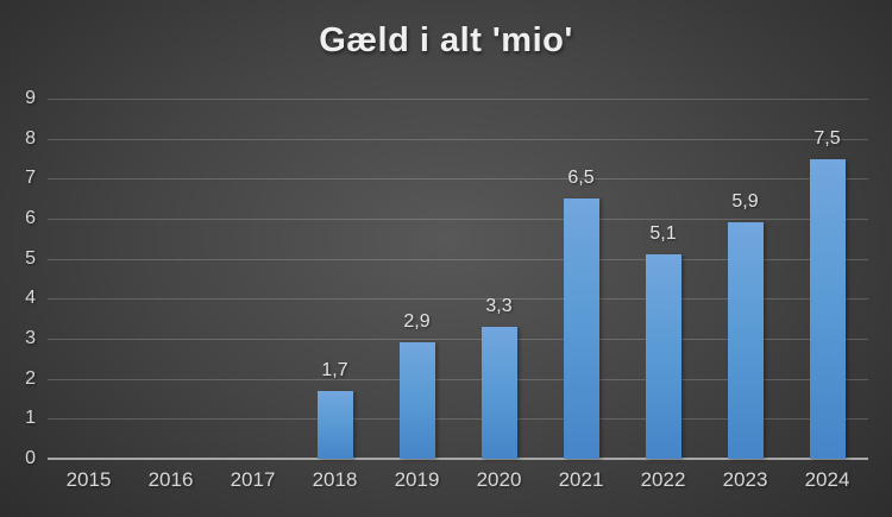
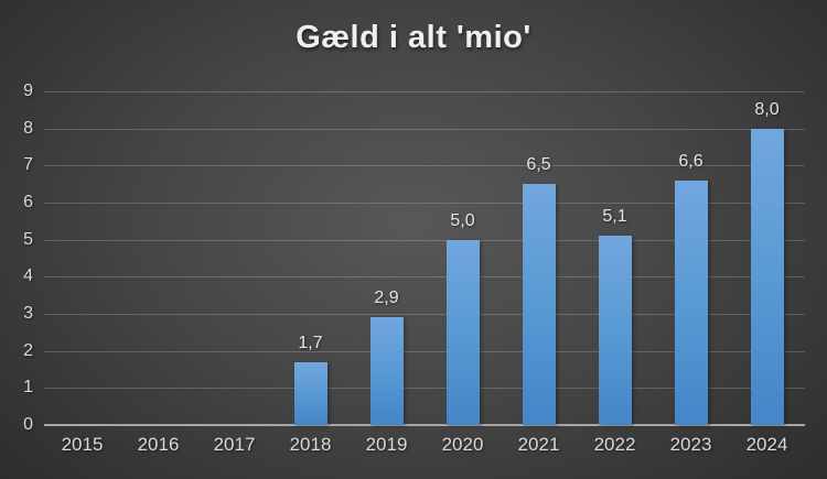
2020: 3,3 -> 5,0
2023: 5,9 -> 6,6
2024: 7,5 -> 8,0
